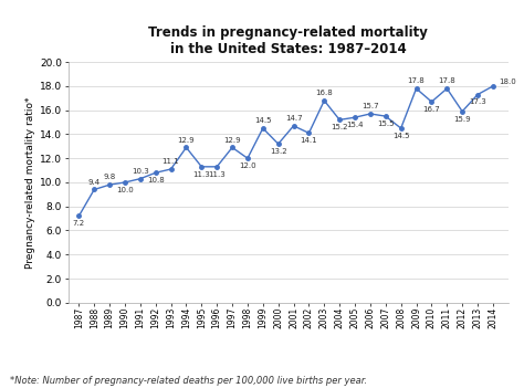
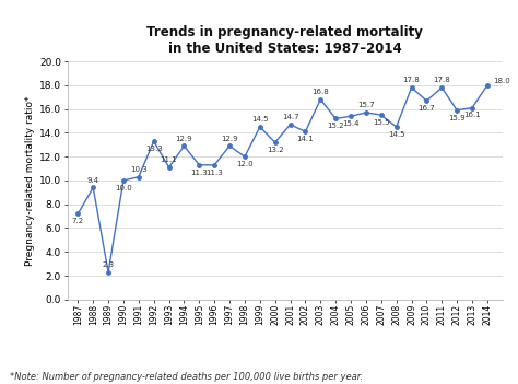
1989: 9.8 -> 2.3
1992: 10.8 -> 13.3
2013: 17.3 -> 16.1
